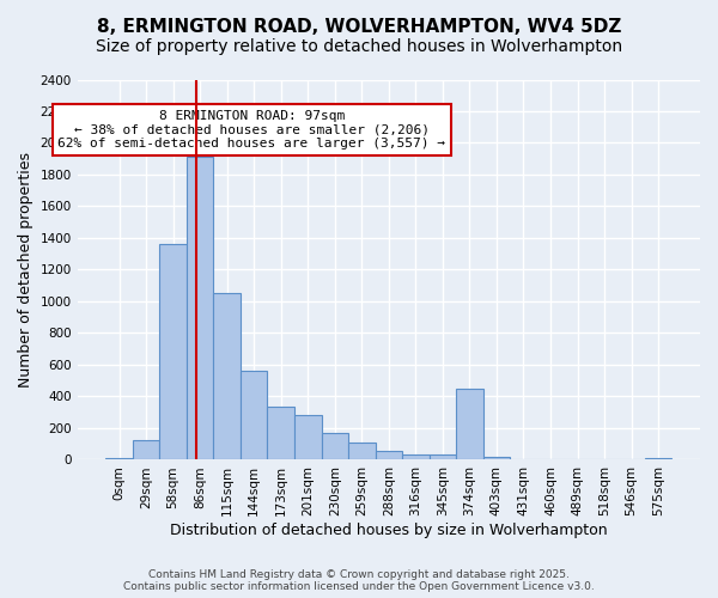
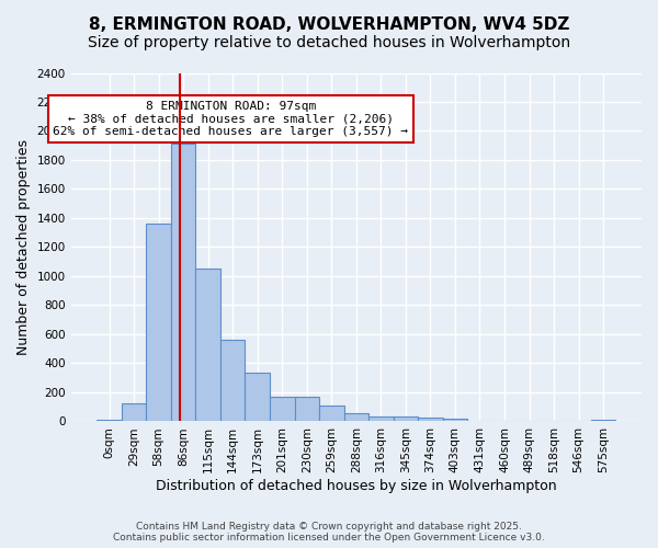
201sqm: 280 -> 170
374sqm: 450 -> 20
